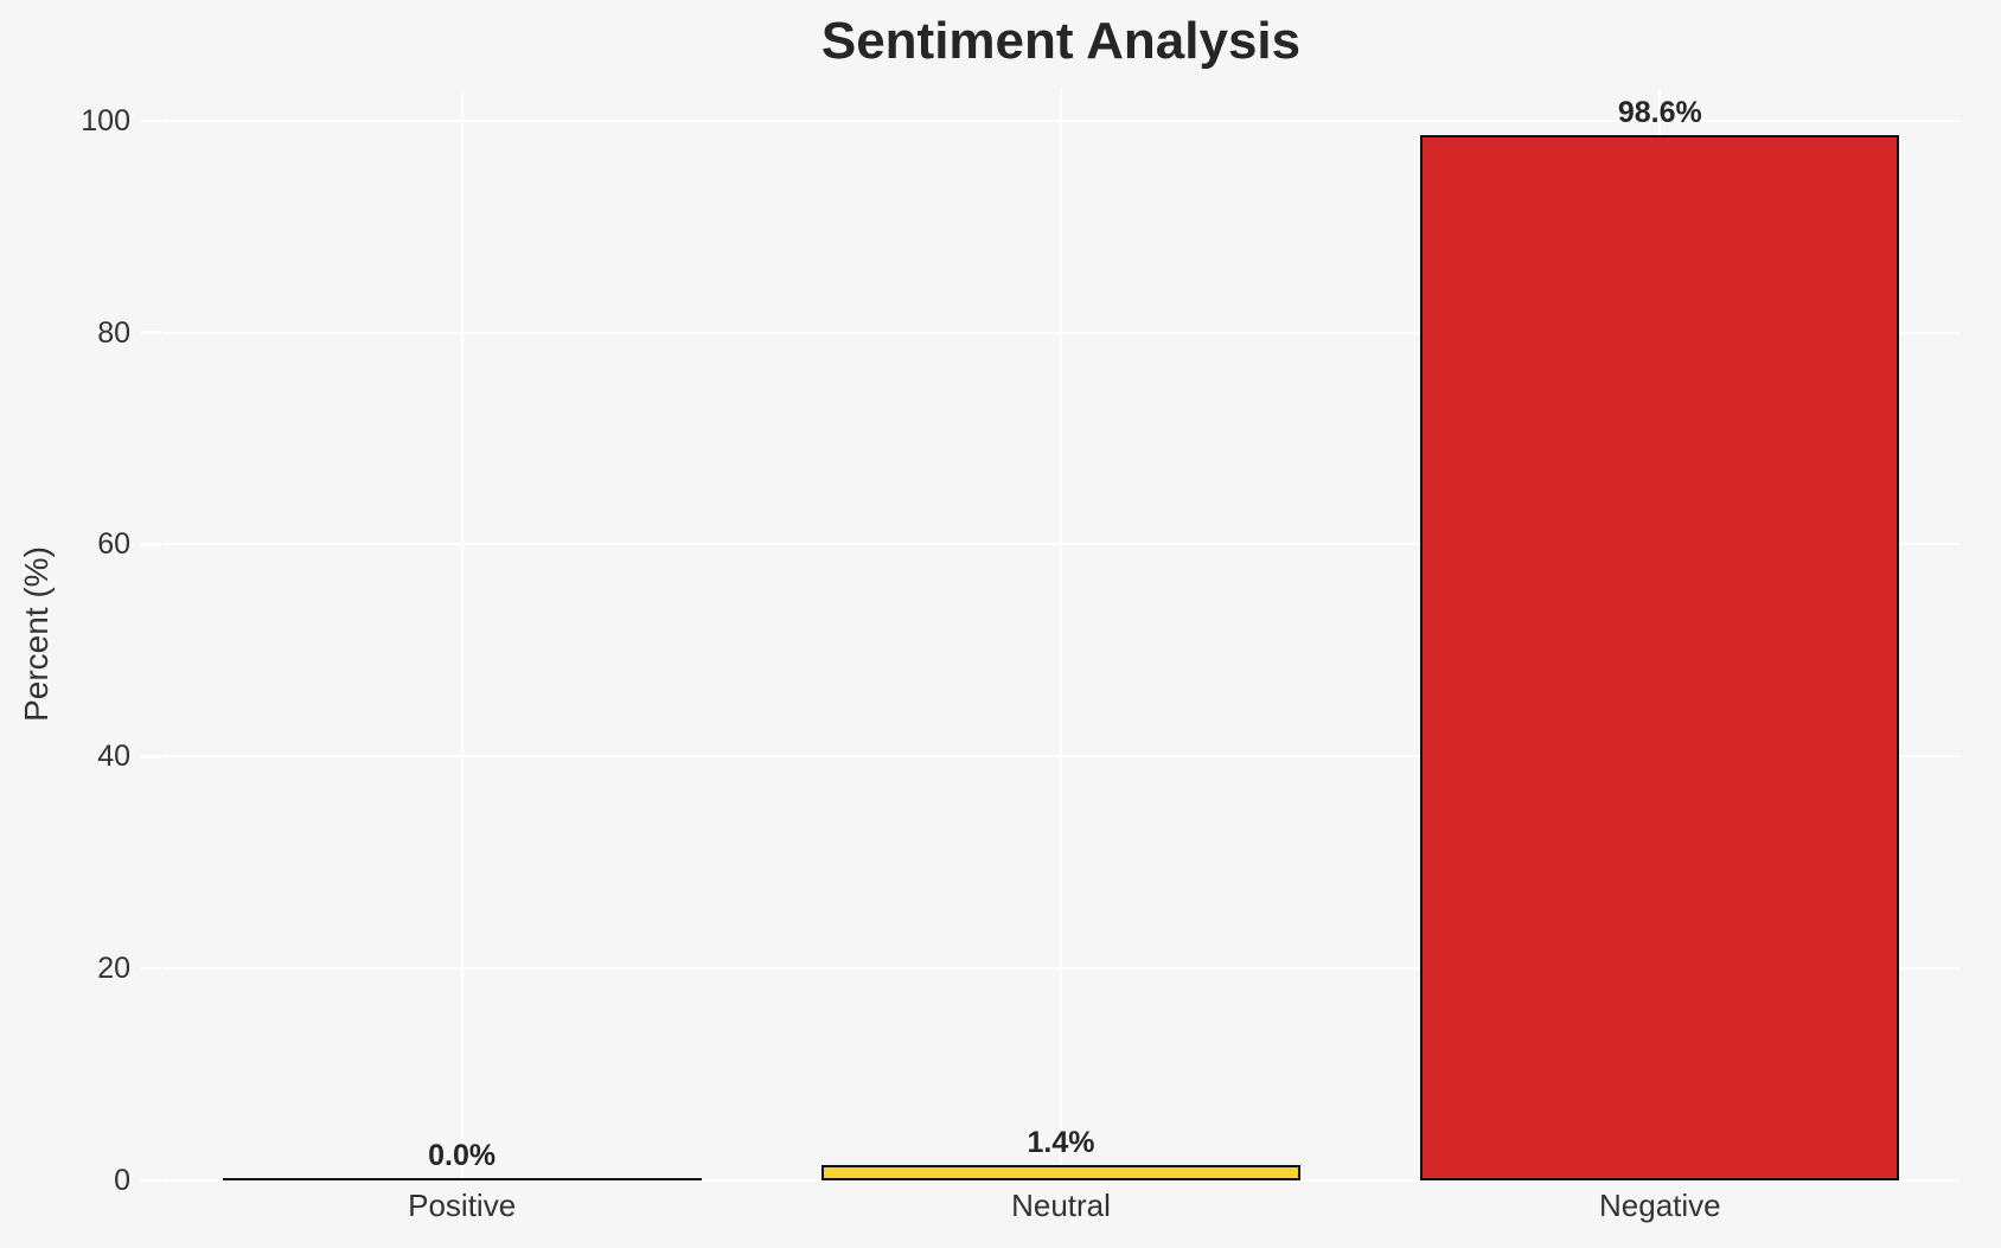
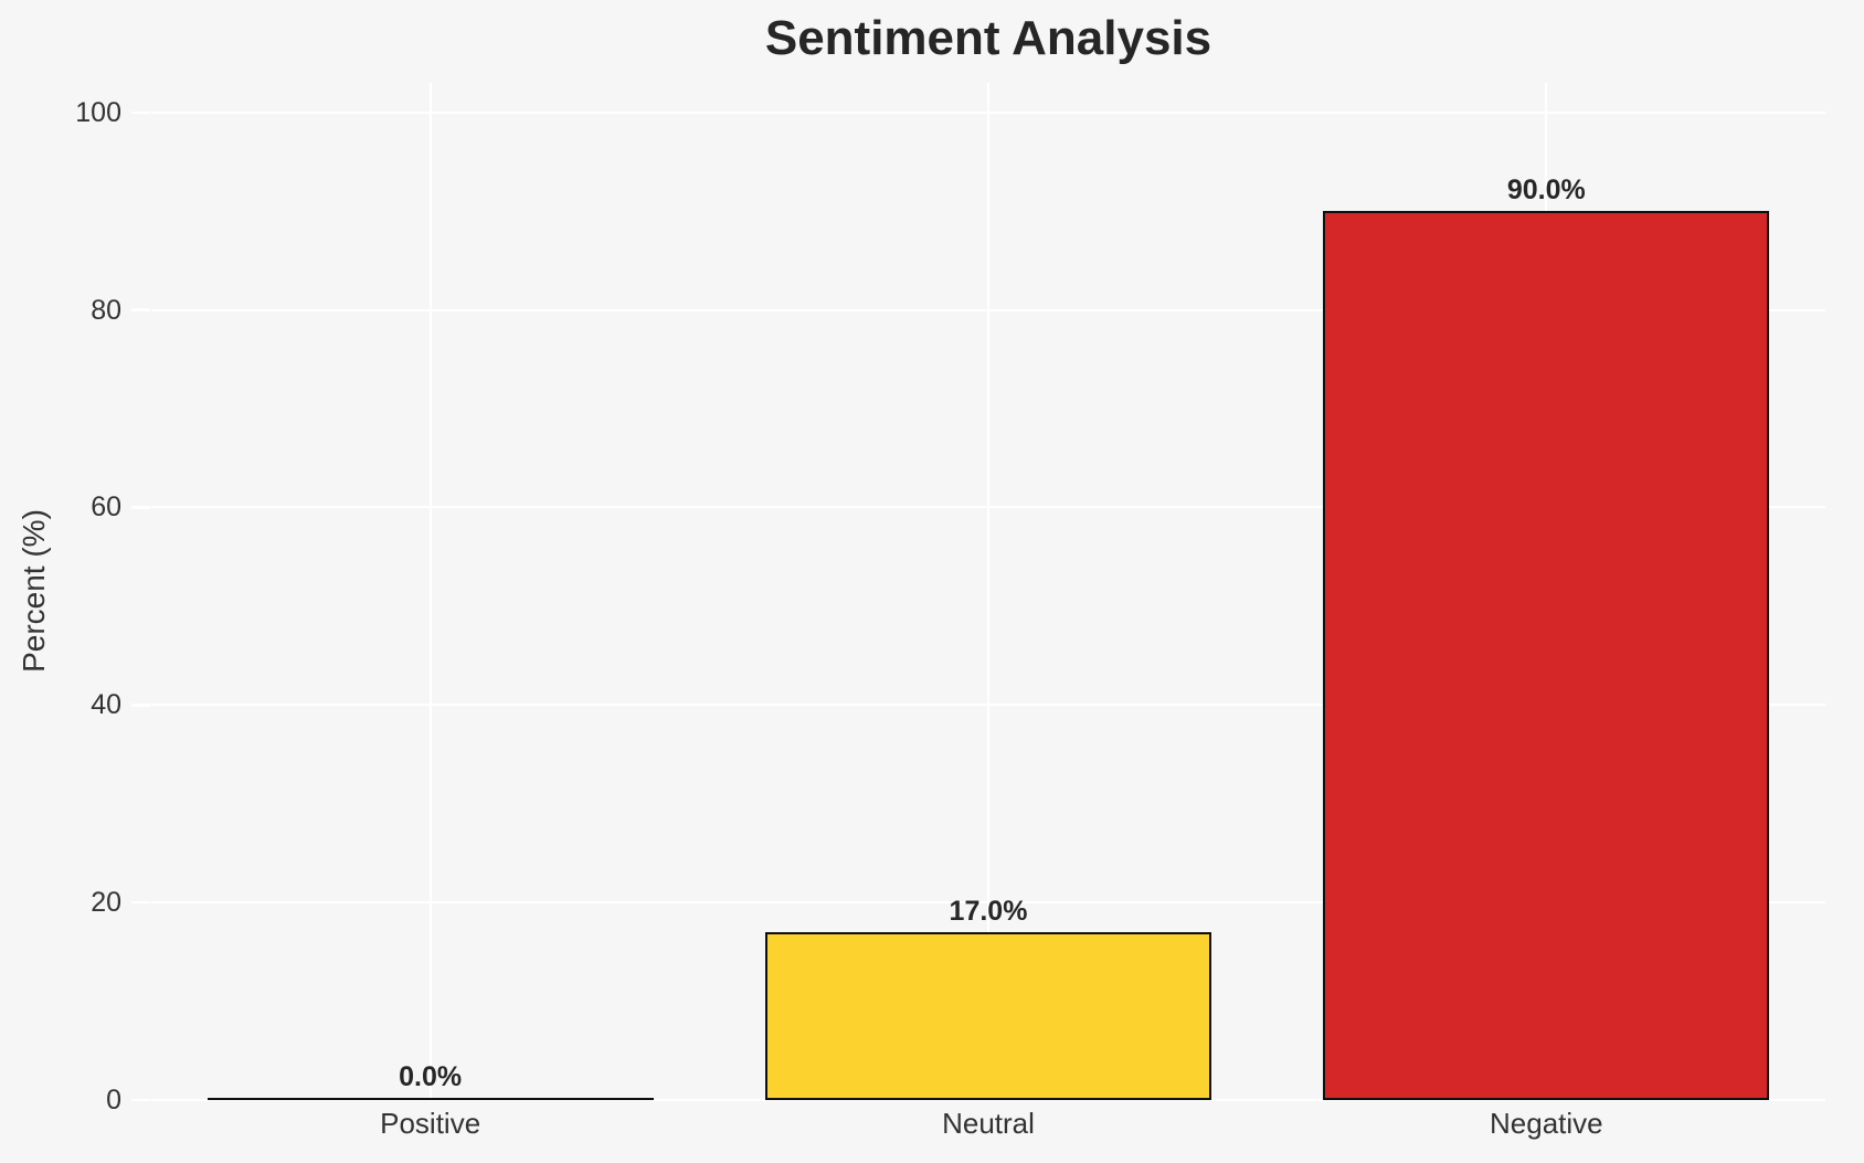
Neutral: 1.4% -> 17.0%
Negative: 98.6% -> 90.0%
